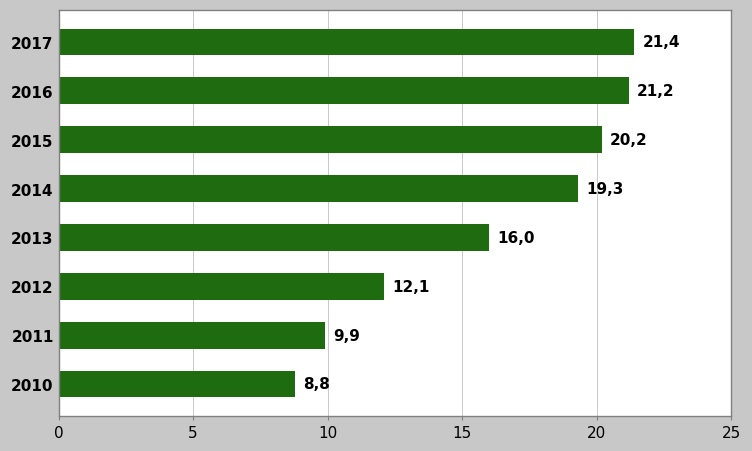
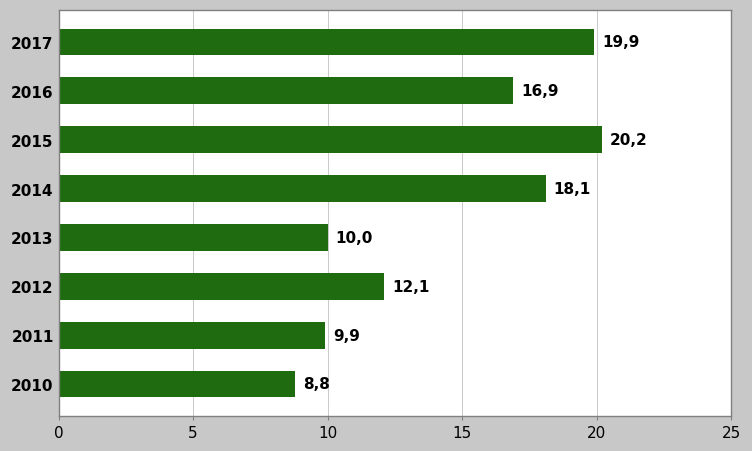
2017: 21,4 -> 19,9
2016: 21,2 -> 16,9
2014: 19,3 -> 18,1
2013: 16,0 -> 10,0
